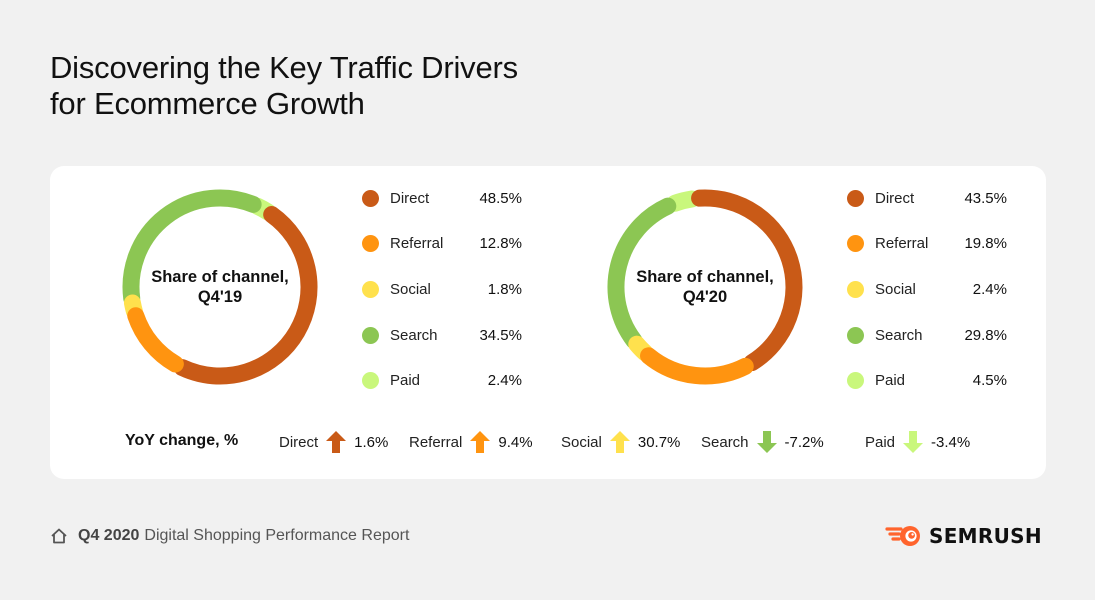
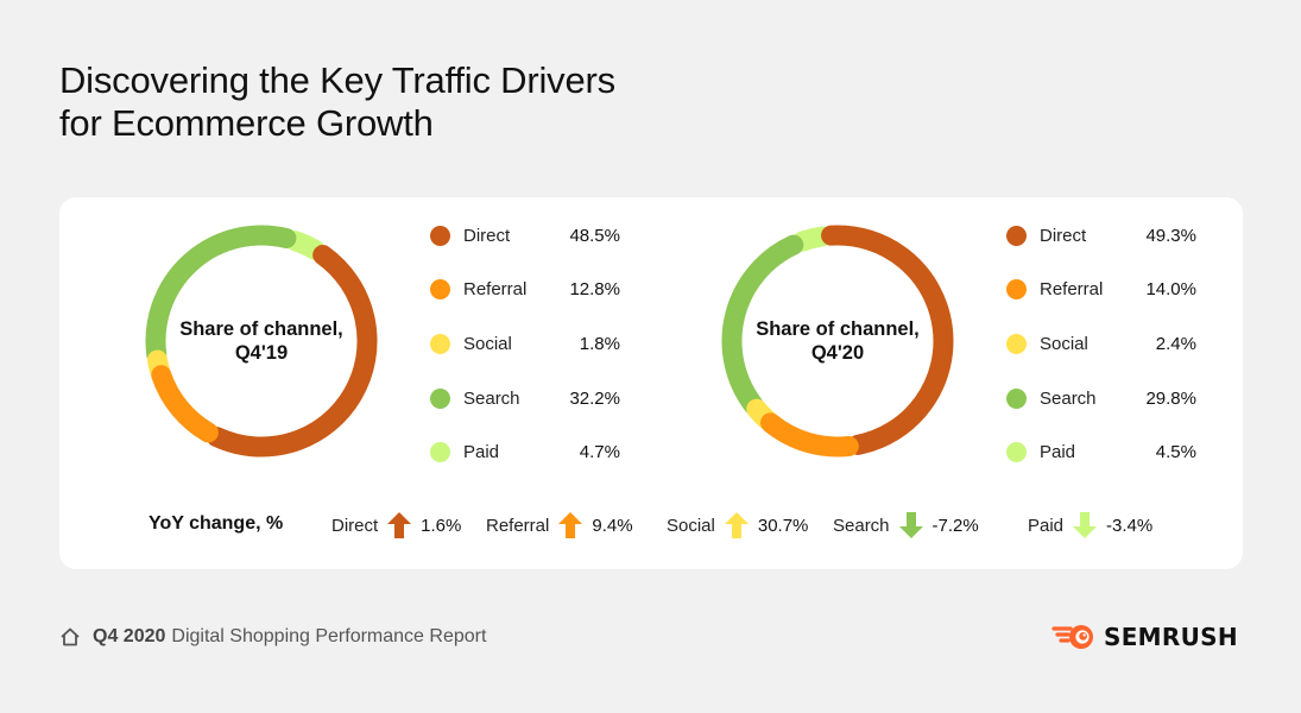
Share of channel, Q4'19/Search: 34.5% -> 32.2%
Share of channel, Q4'19/Paid: 2.4% -> 4.7%
Share of channel, Q4'20/Direct: 43.5% -> 49.3%
Share of channel, Q4'20/Referral: 19.8% -> 14.0%
